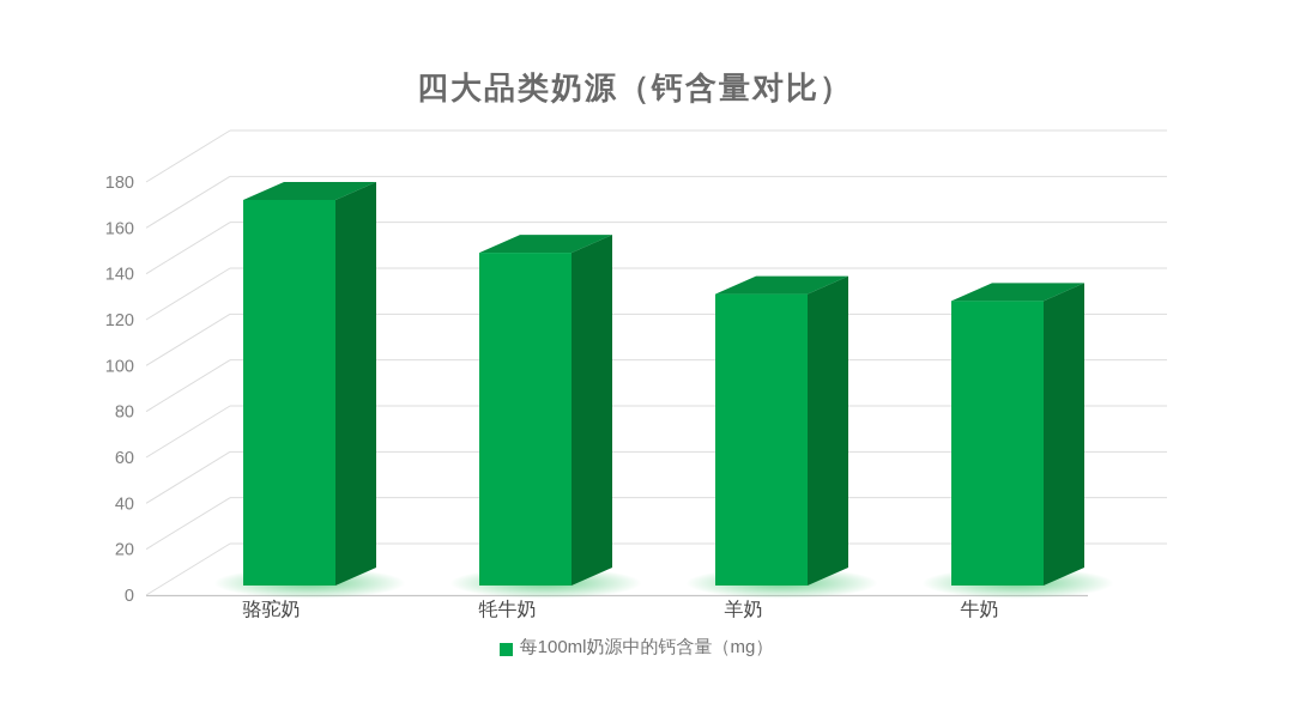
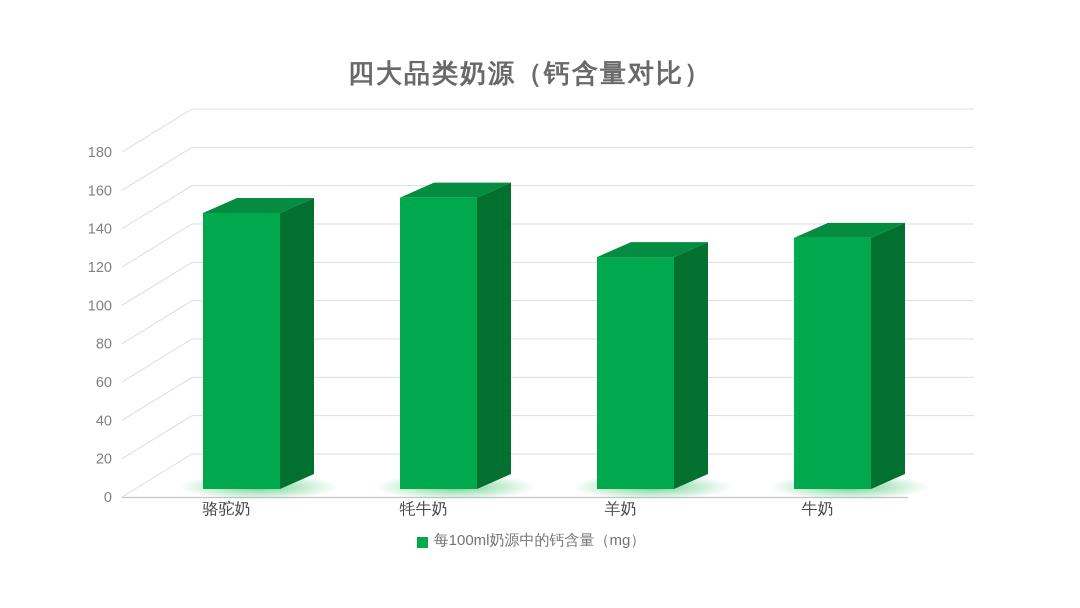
骆驼奶: 168 -> 144
牦牛奶: 145 -> 152
羊奶: 127 -> 121
牛奶: 124 -> 131
